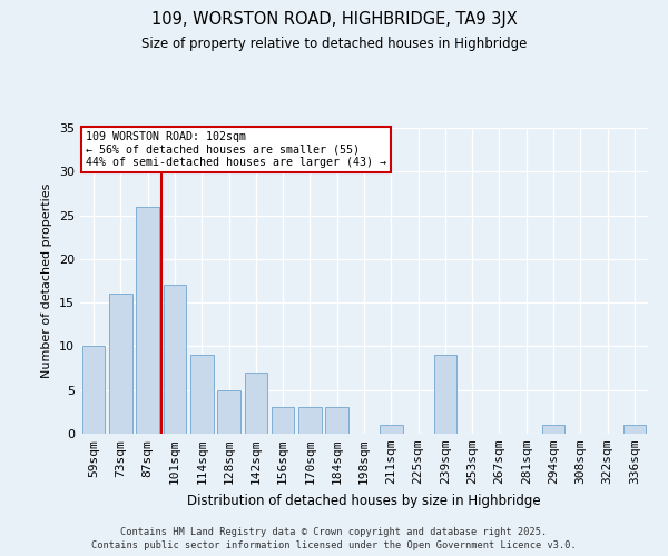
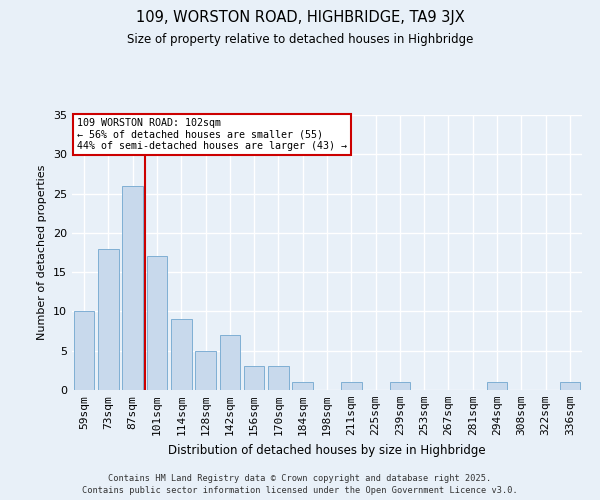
73sqm: 16 -> 18
184sqm: 3 -> 1
239sqm: 9 -> 1
